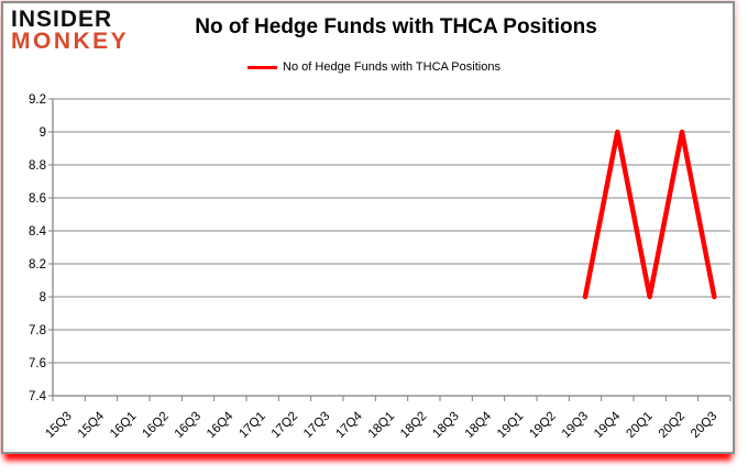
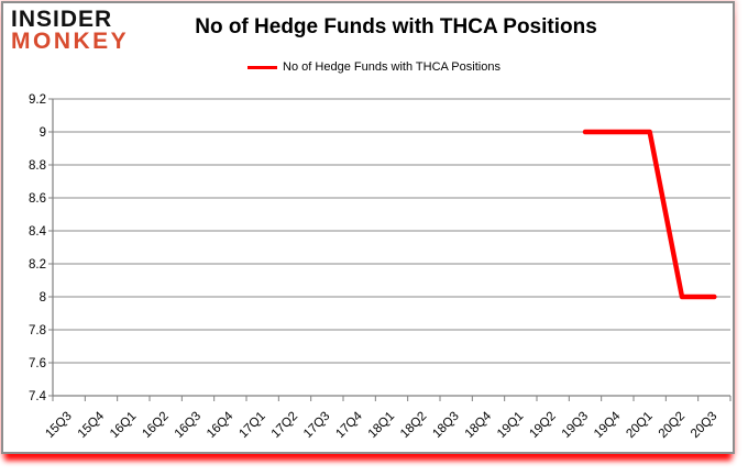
19Q3: 8 -> 9
20Q1: 8 -> 9
20Q2: 9 -> 8
